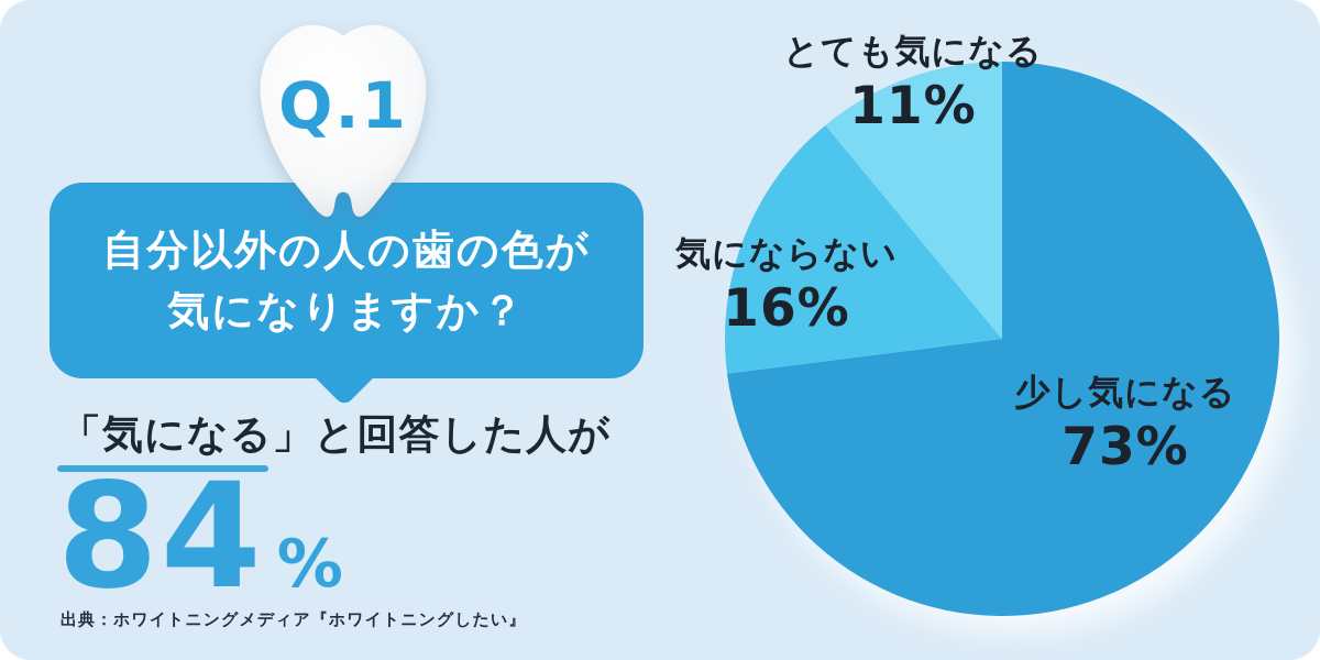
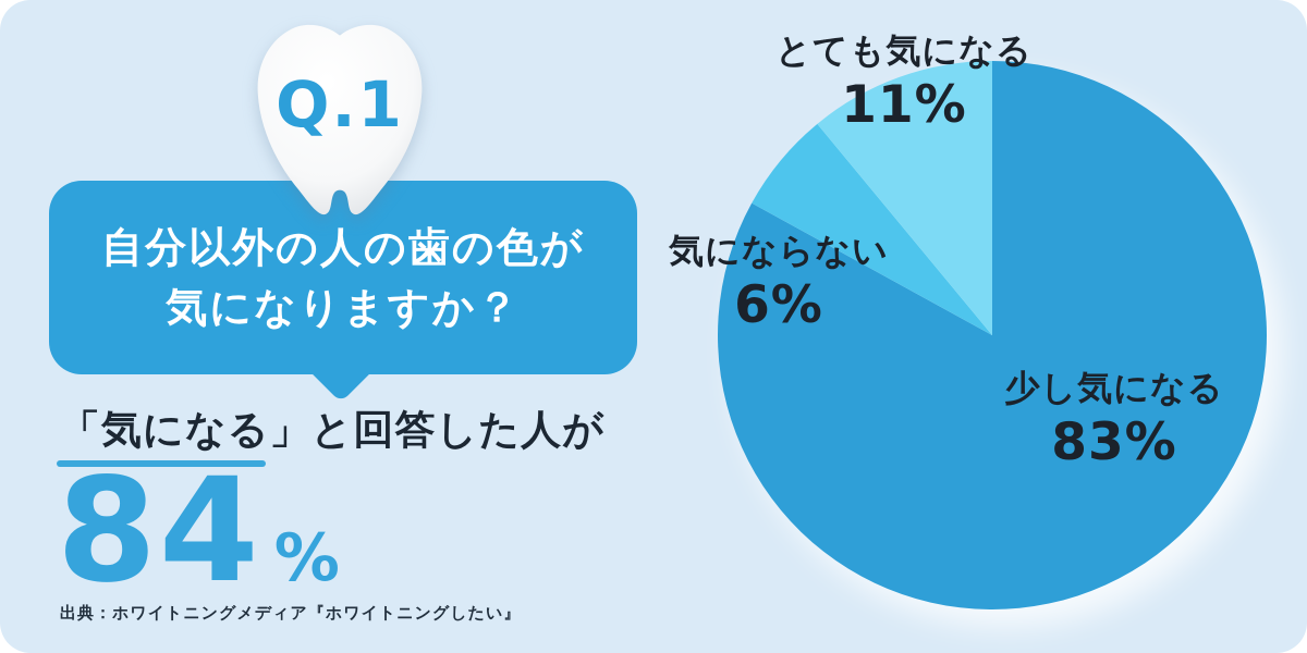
少し気になる: 73% -> 83%
気にならない: 16% -> 6%
